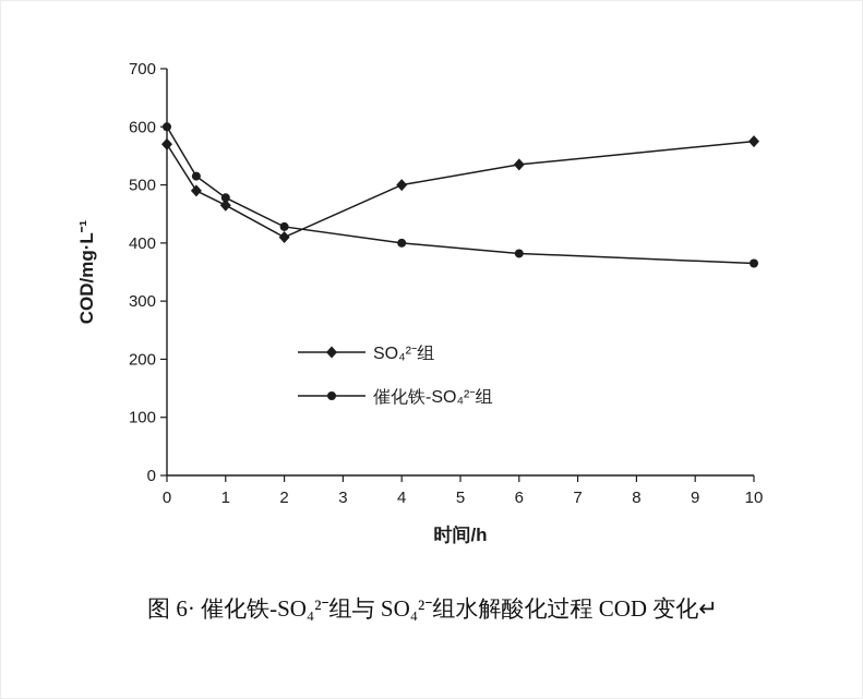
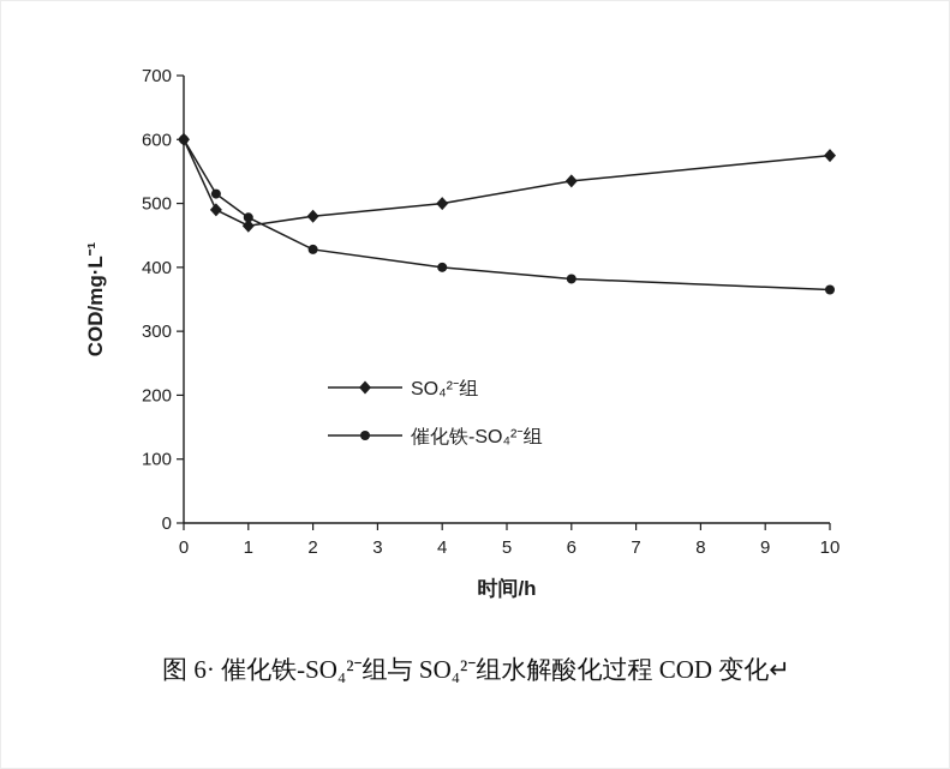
SO₄²⁻组/0: 570 -> 600
SO₄²⁻组/2: 410 -> 480
